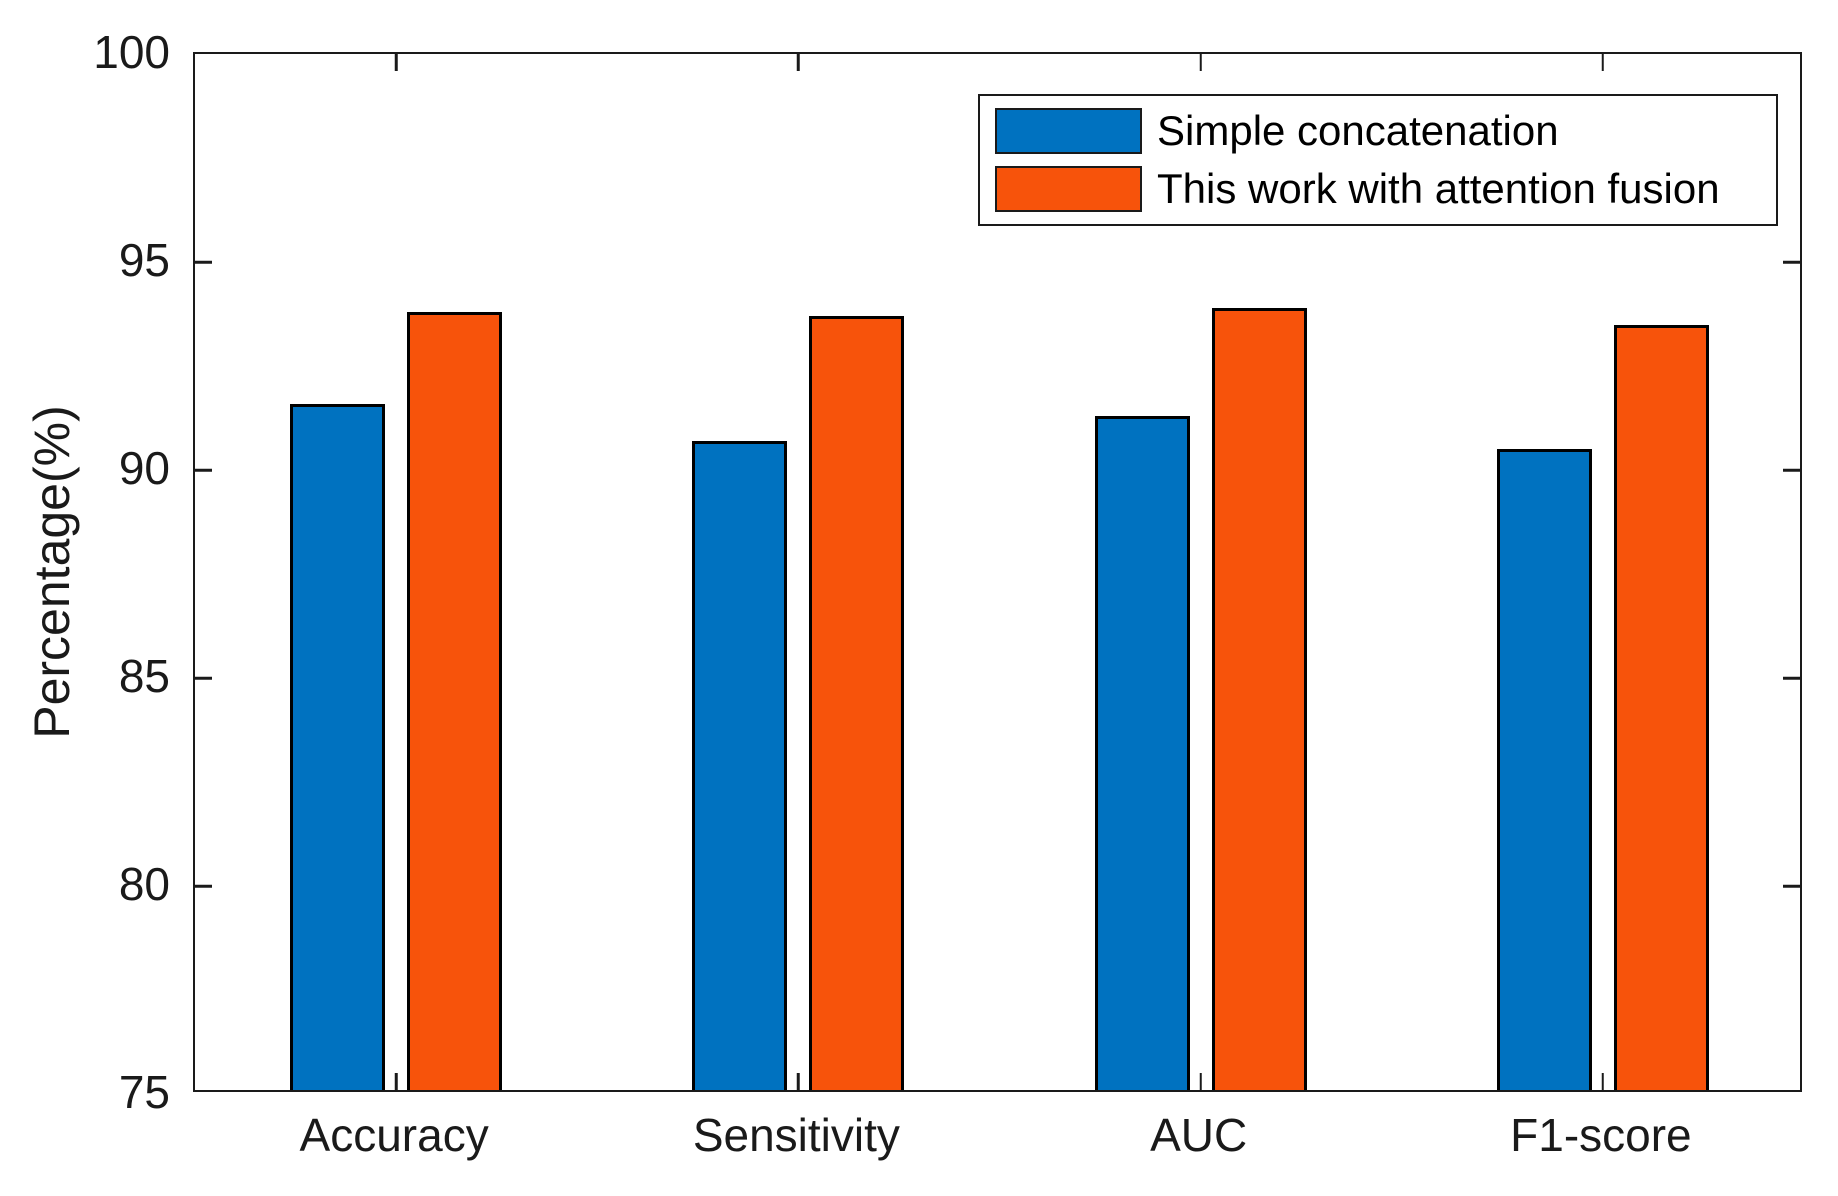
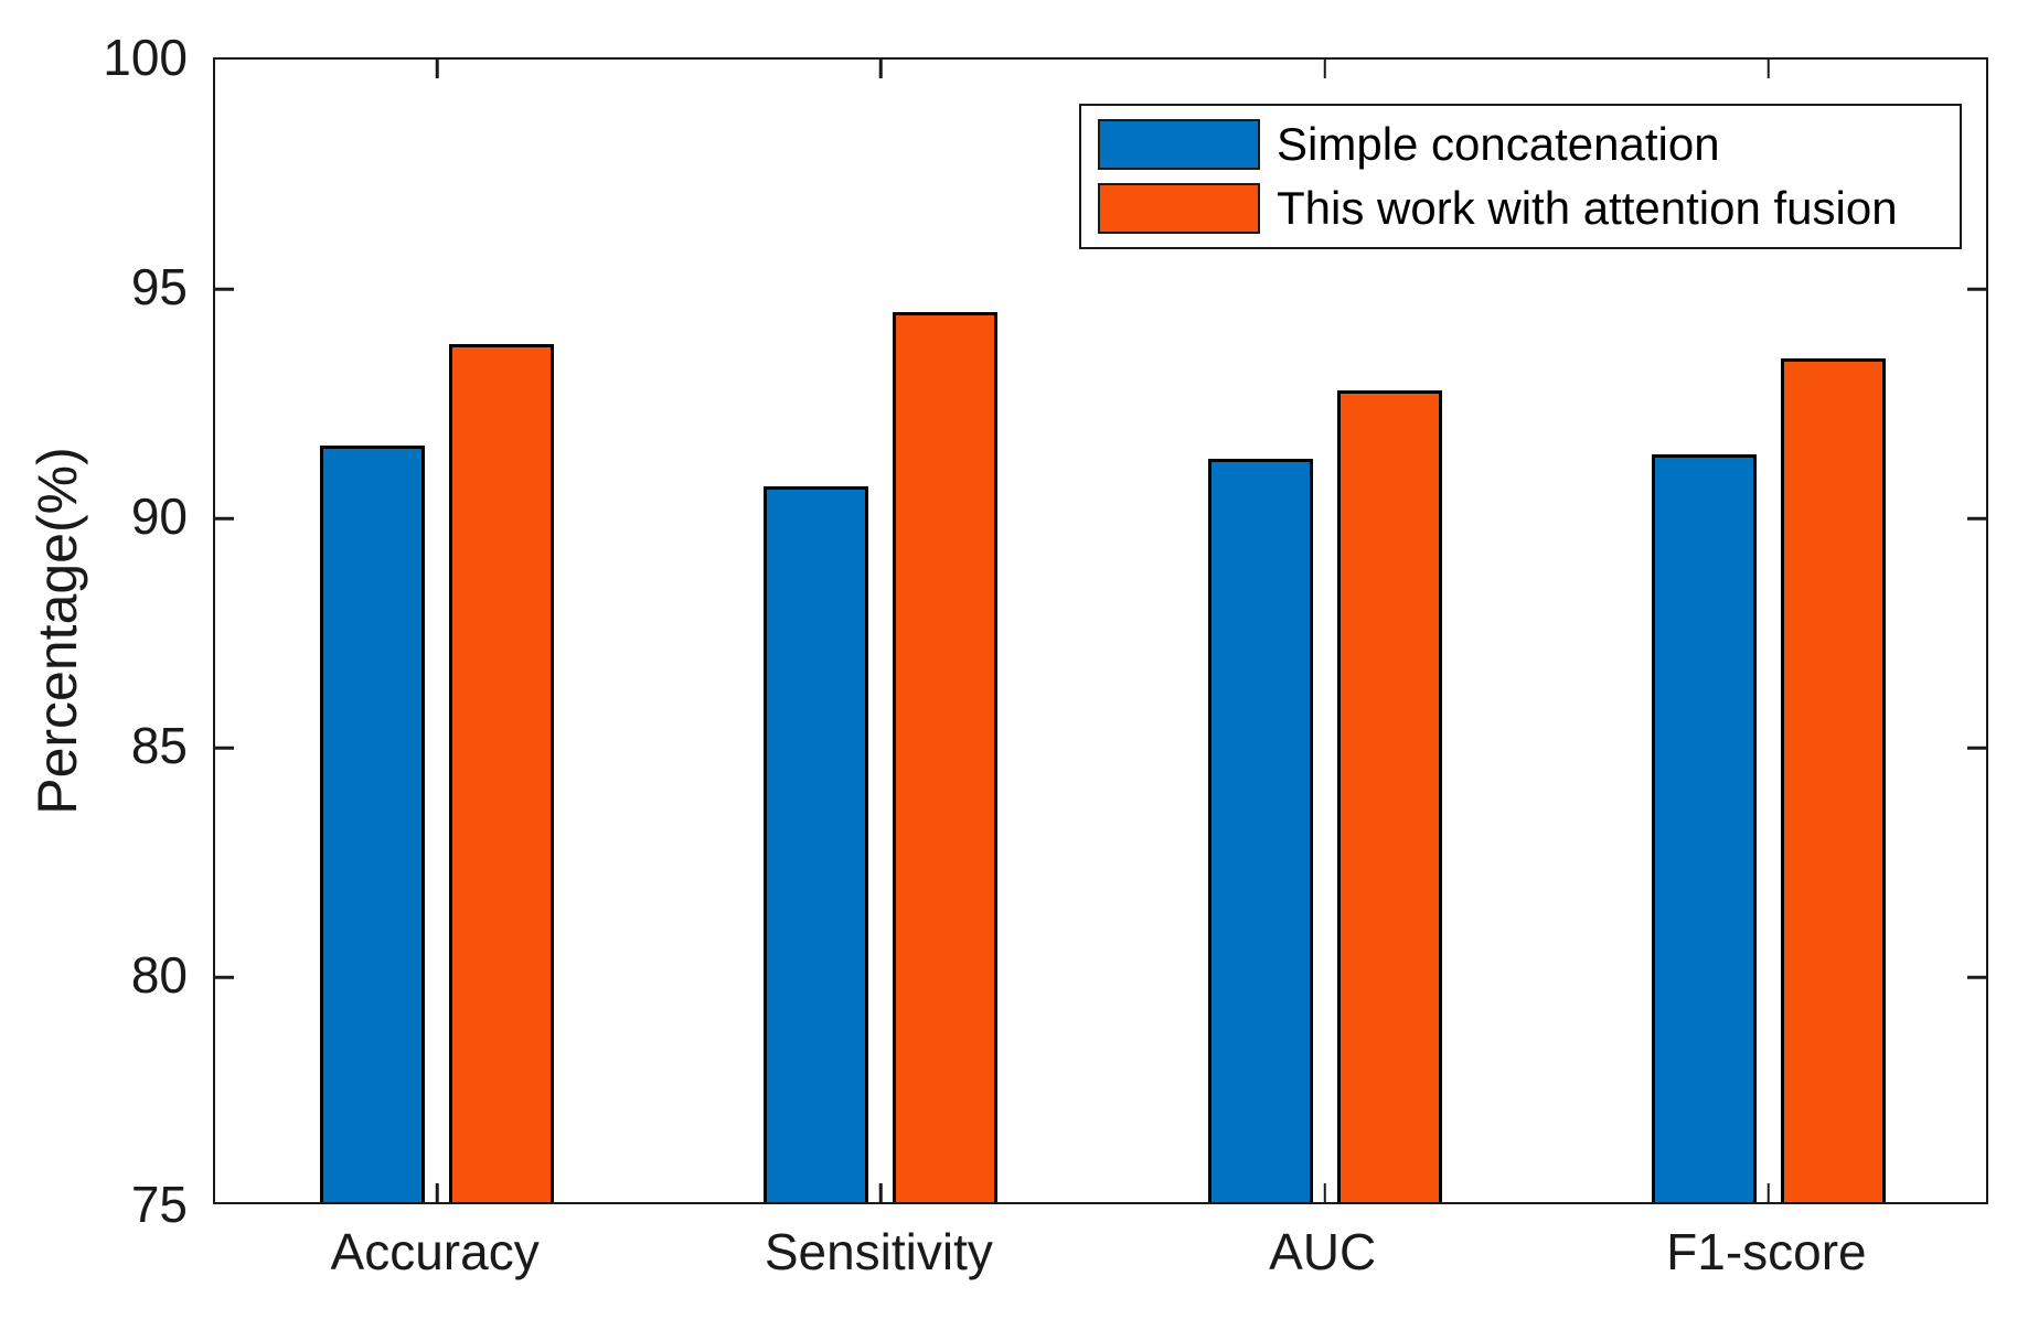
This work with attention fusion/Sensitivity: 93.6 -> 94.4
This work with attention fusion/AUC: 93.8 -> 92.7
Simple concatenation/F1-score: 90.4 -> 91.3
